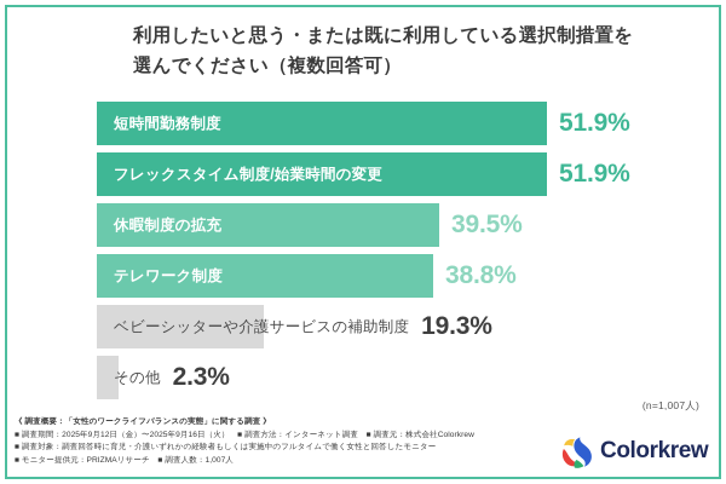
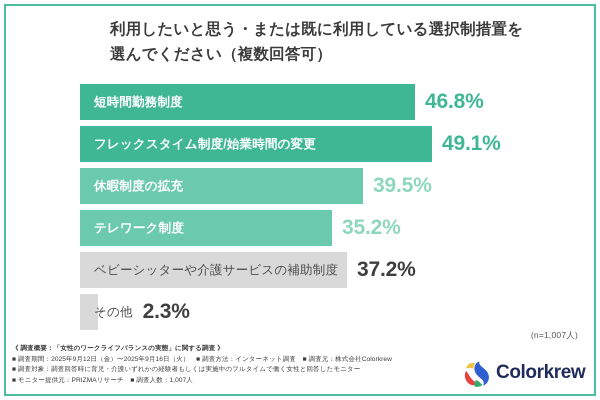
短時間勤務制度: 51.9% -> 46.8%
フレックスタイム制度/始業時間の変更: 51.9% -> 49.1%
テレワーク制度: 38.8% -> 35.2%
ベビーシッターや介護サービスの補助制度: 19.3% -> 37.2%
